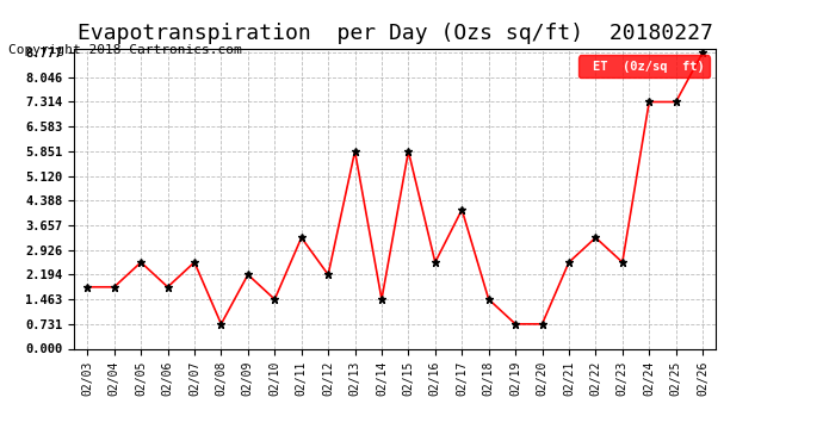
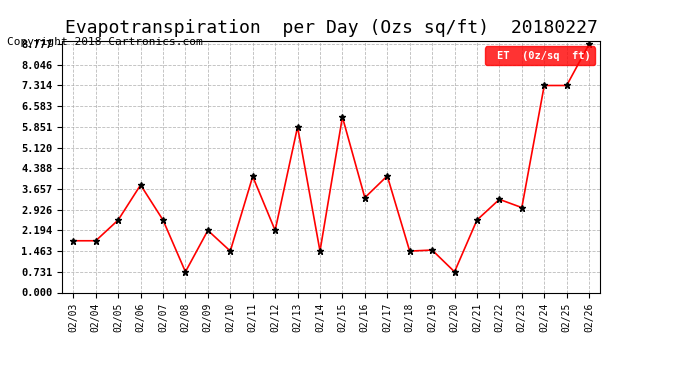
02/06: 1.83 -> 3.80
02/11: 3.29 -> 4.10
02/15: 5.85 -> 6.20
02/16: 2.56 -> 3.35
02/19: 0.73 -> 1.50
02/23: 2.56 -> 3.00
